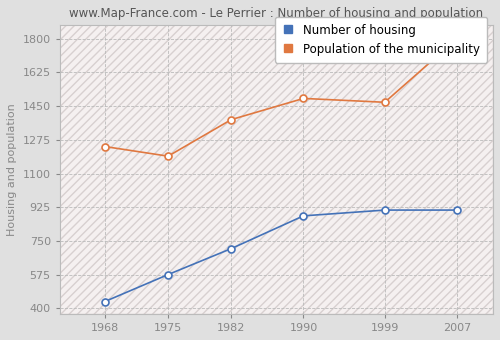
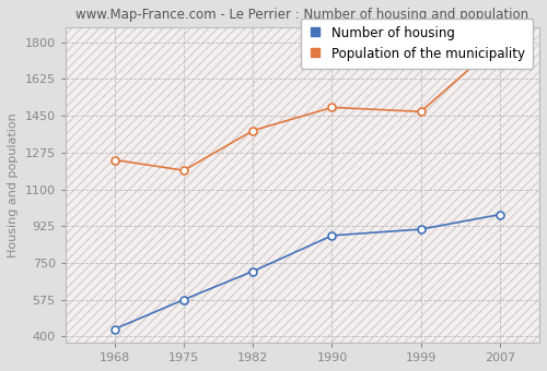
Number of housing/2007: 910 -> 980
